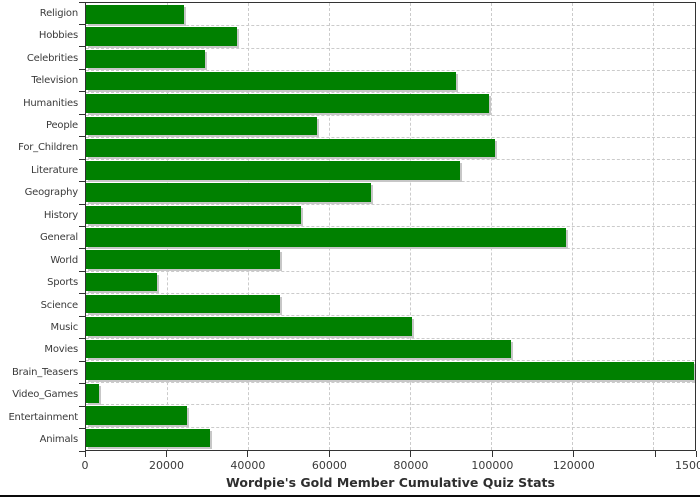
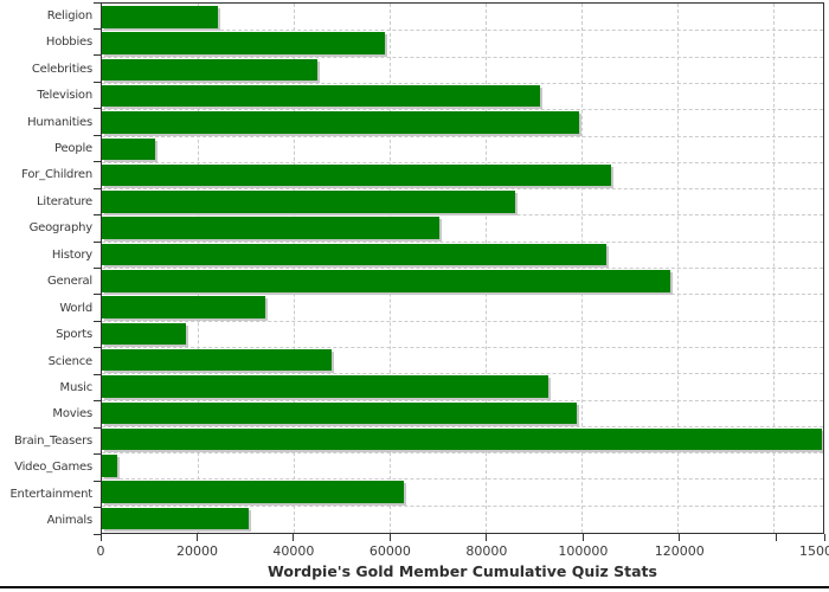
Hobbies: 37000 -> 59000
Celebrities: 29000 -> 45000
People: 57000 -> 11000
For_Children: 101000 -> 106000
Literature: 92000 -> 86000
History: 53000 -> 105000
World: 48000 -> 34000
Music: 80000 -> 93000
Movies: 105000 -> 99000
Entertainment: 25000 -> 63000
